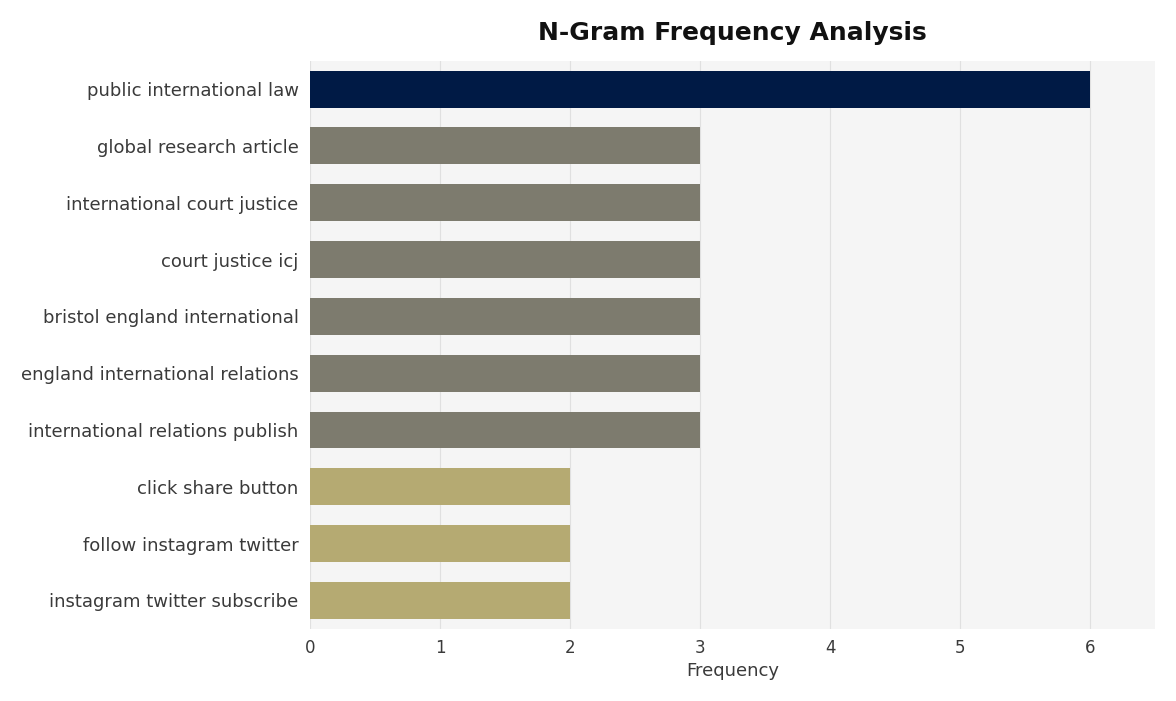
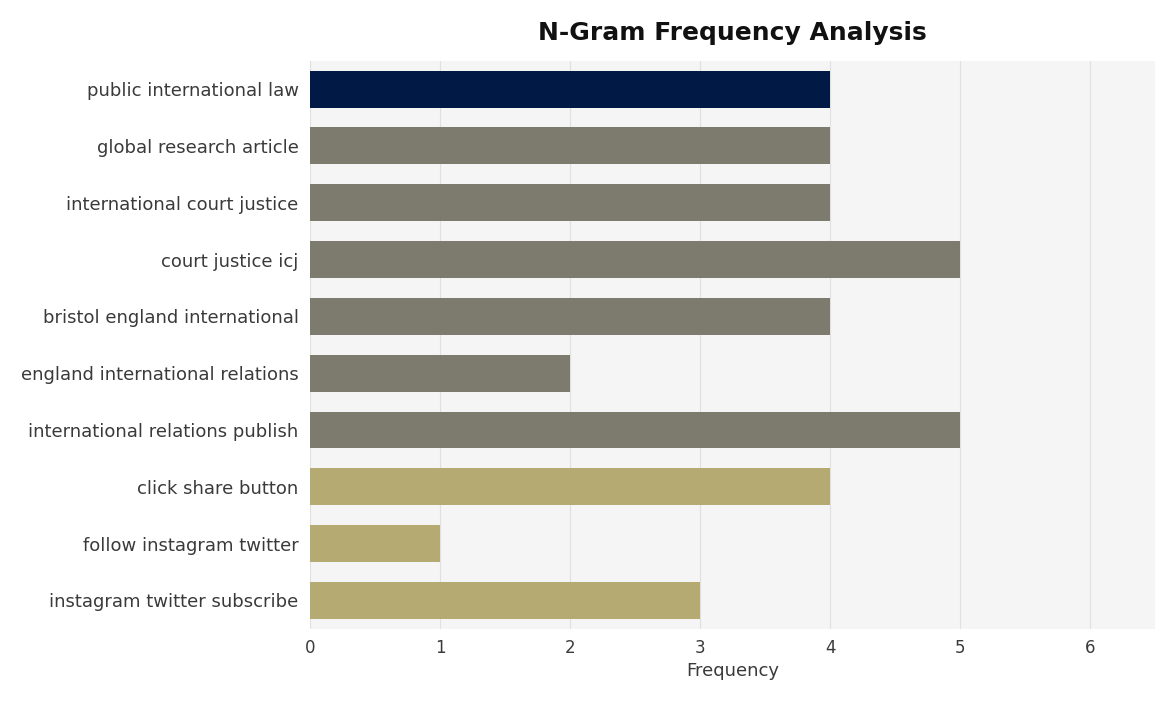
public international law: 6 -> 4
global research article: 3 -> 4
international court justice: 3 -> 4
court justice icj: 3 -> 5
bristol england international: 3 -> 4
england international relations: 3 -> 2
international relations publish: 3 -> 5
click share button: 2 -> 4
follow instagram twitter: 2 -> 1
instagram twitter subscribe: 2 -> 3
